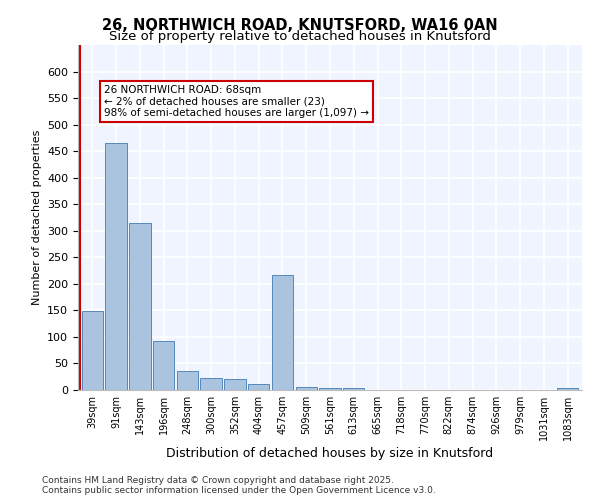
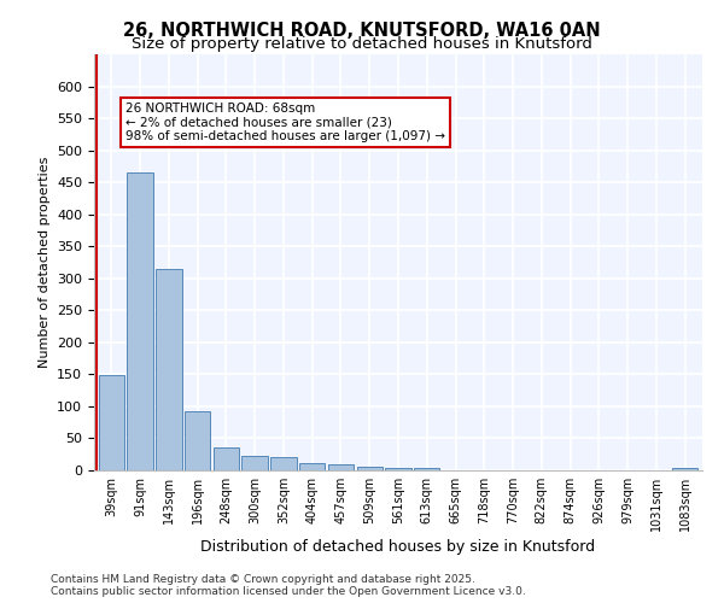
457sqm: 216 -> 9
